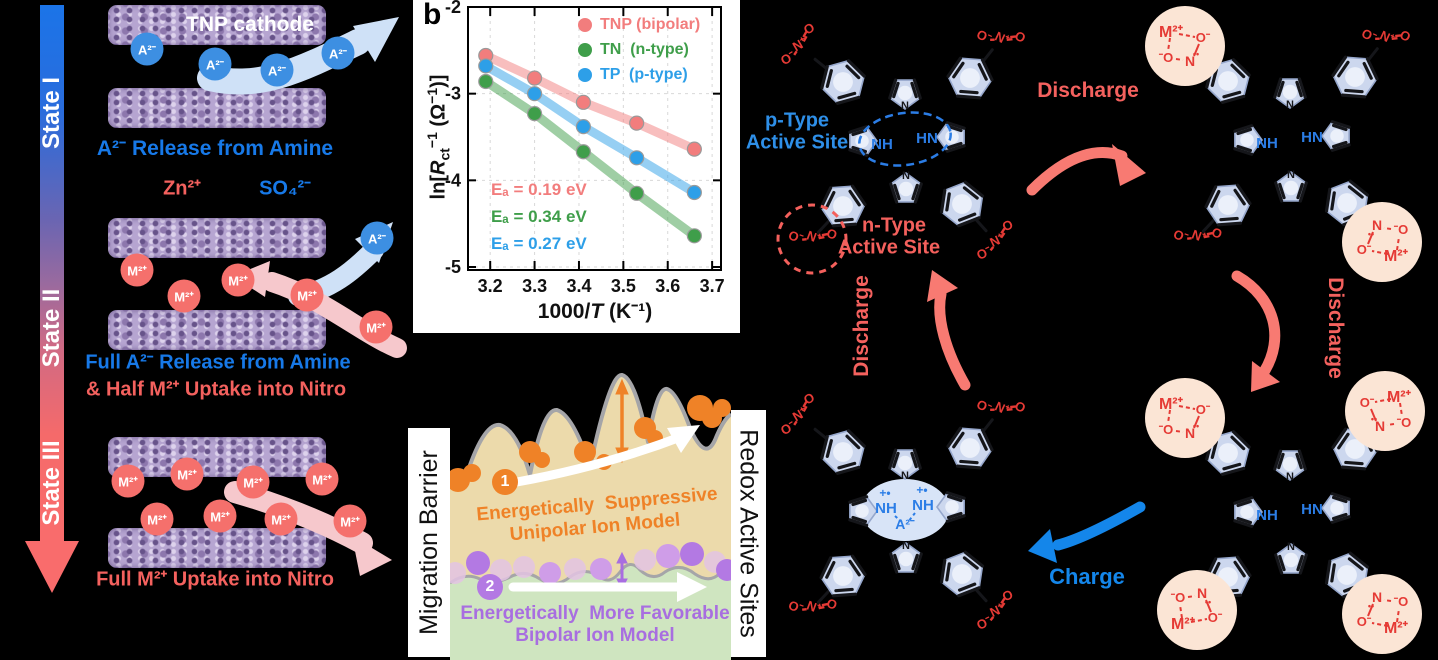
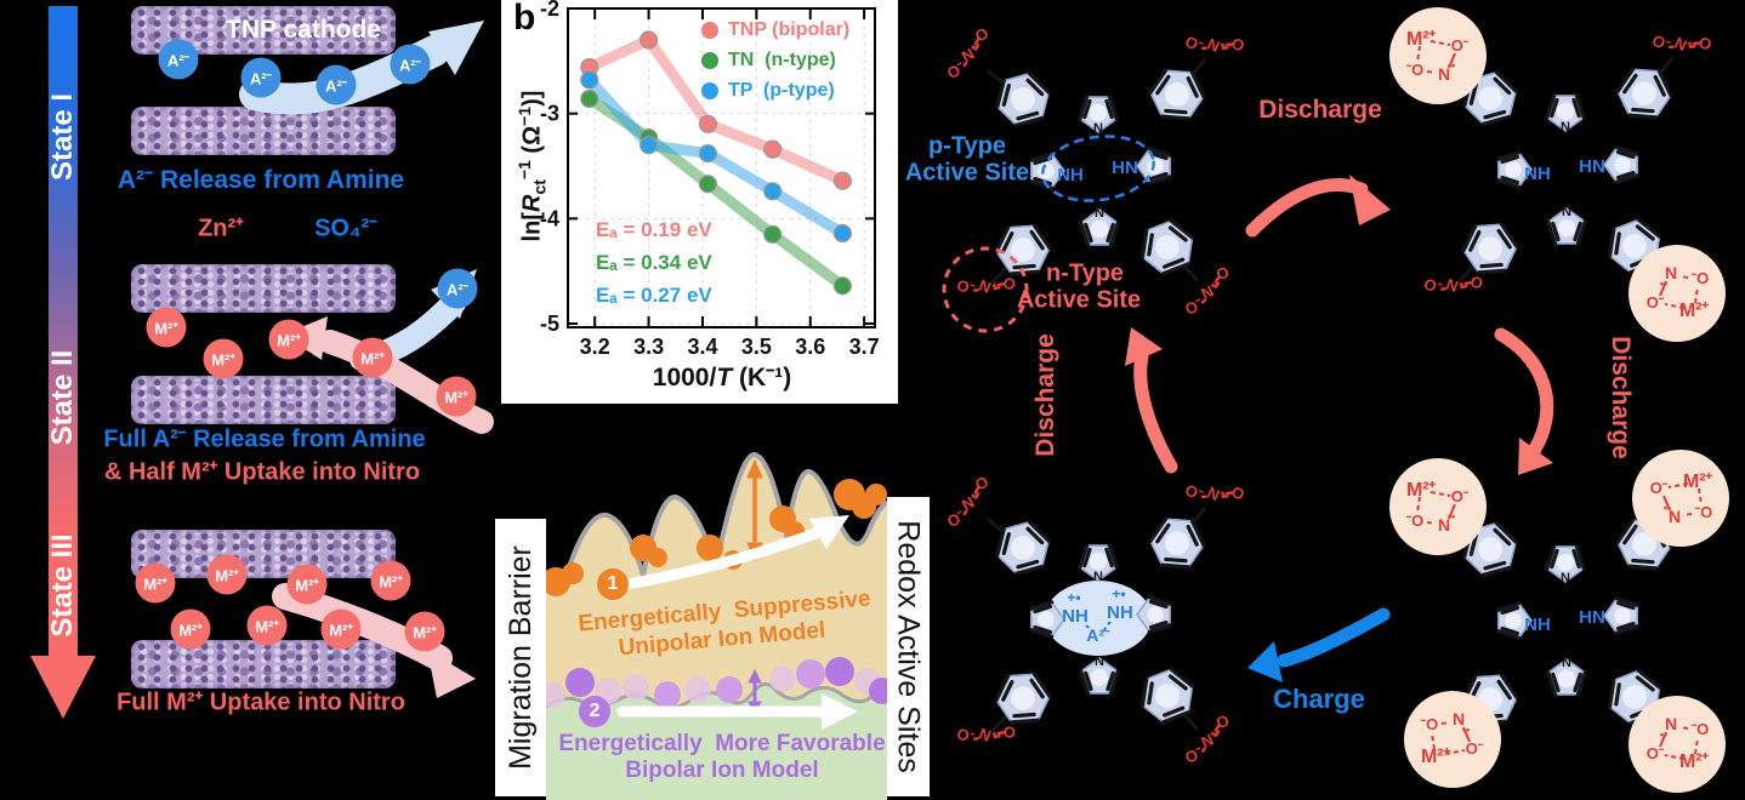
TNP (bipolar)/3.3: -2,8 -> -2,3
TP (p-type)/3.3: -3,0 -> -3,3
